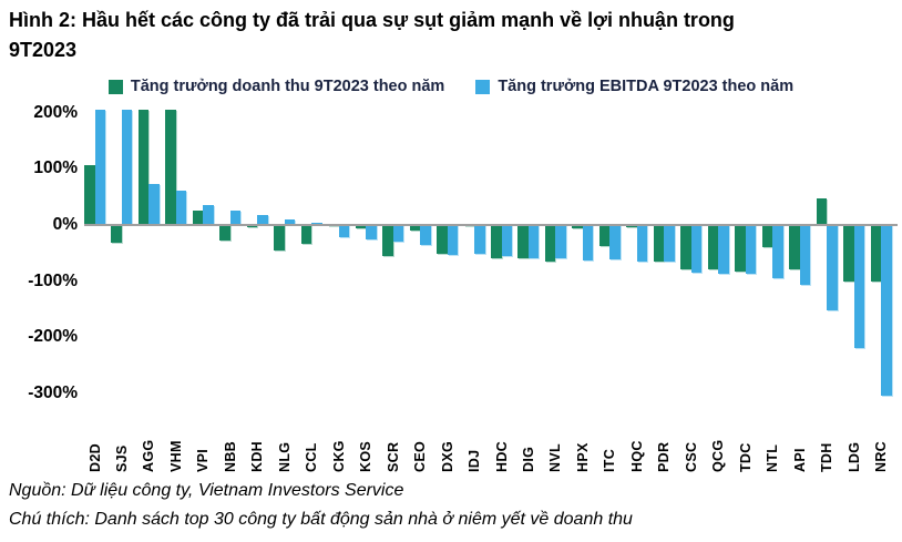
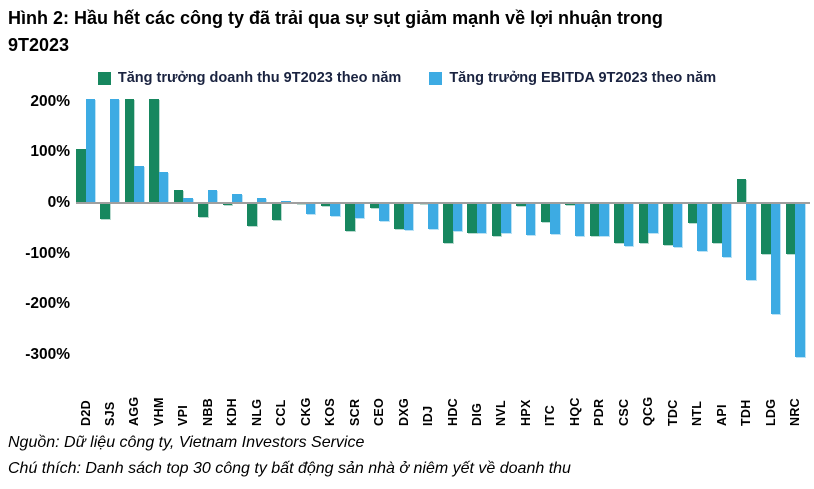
Tăng trưởng EBITDA 9T2023 theo năm/VPI: 40% -> 10%
Tăng trưởng doanh thu 9T2023 theo năm/HDC: -60% -> -80%
Tăng trưởng EBITDA 9T2023 theo năm/QCG: -90% -> -60%
